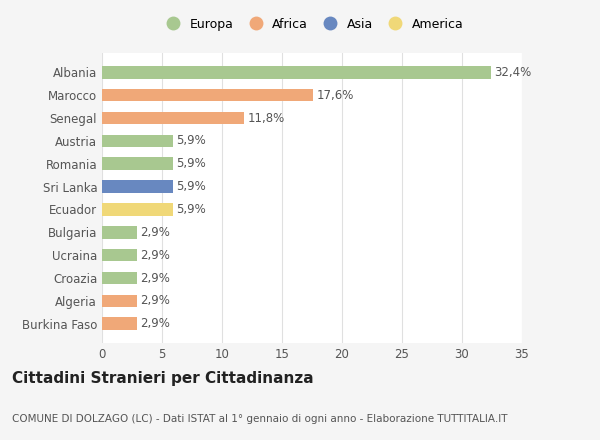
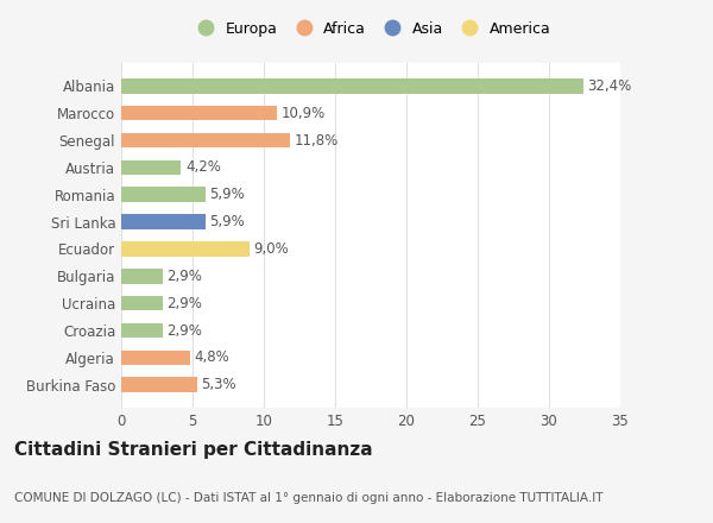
Marocco: 17,6% -> 10,9%
Austria: 5,9% -> 4,2%
Ecuador: 5,9% -> 9,0%
Algeria: 2,9% -> 4,8%
Burkina Faso: 2,9% -> 5,3%
